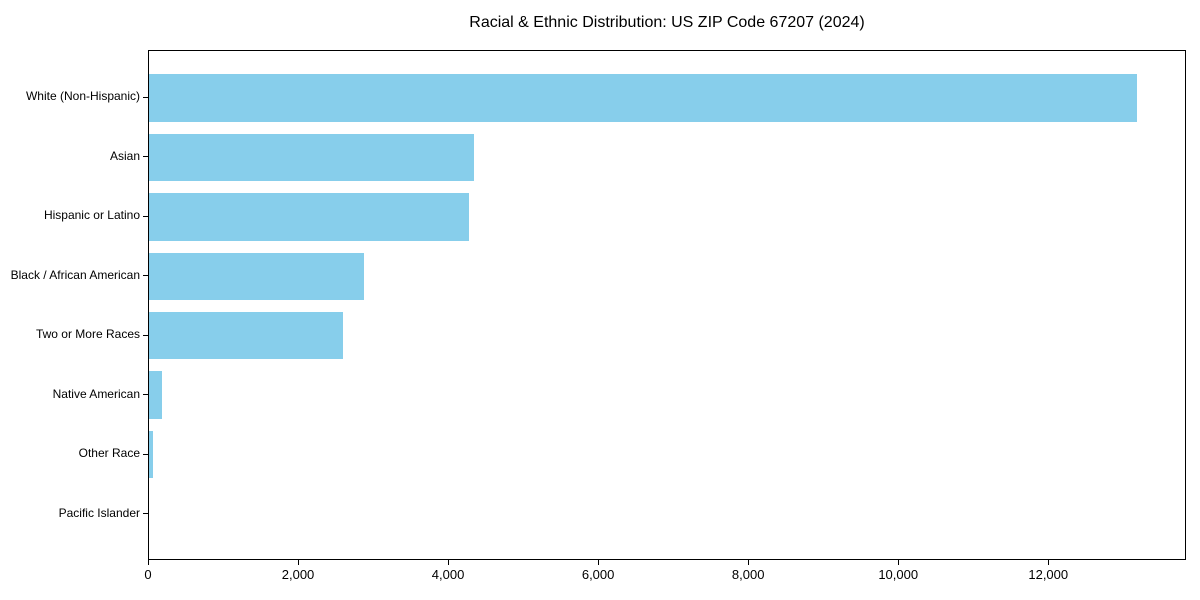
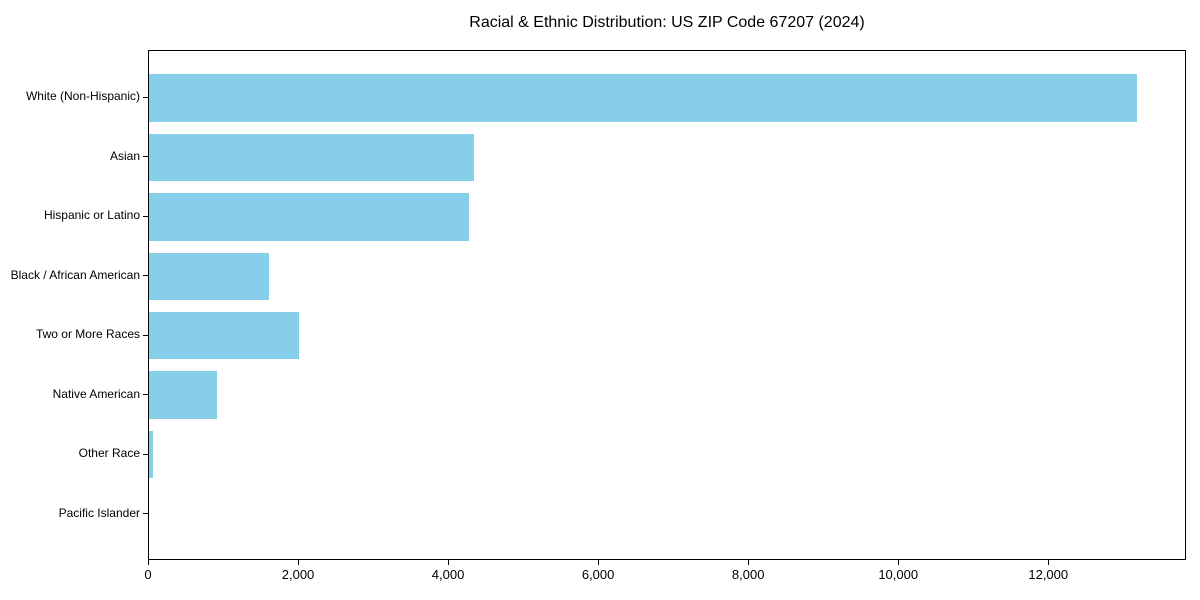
Black / African American: 2900 -> 1600
Two or More Races: 2600 -> 2000
Native American: 200 -> 900
